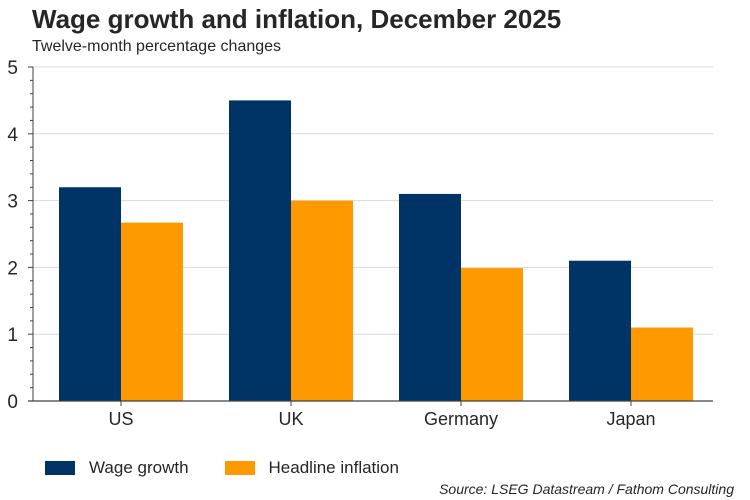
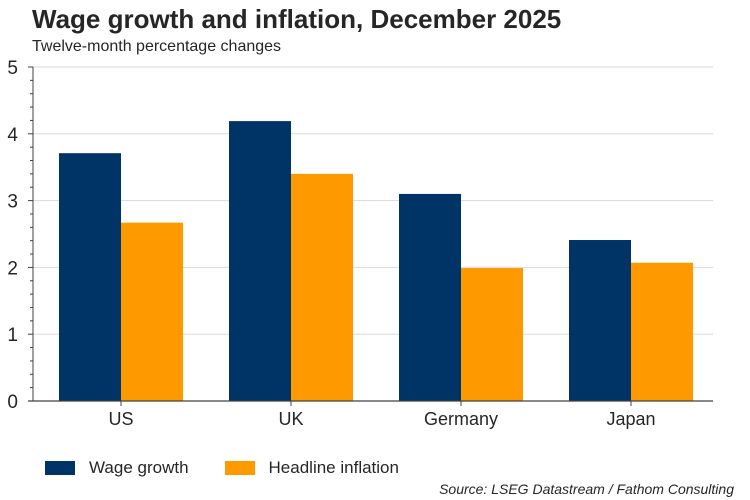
Wage growth/US: 3.2 -> 3.7
Wage growth/UK: 4.5 -> 4.2
Headline inflation/UK: 3.0 -> 3.4
Wage growth/Japan: 2.1 -> 2.4
Headline inflation/Japan: 1.1 -> 2.1
